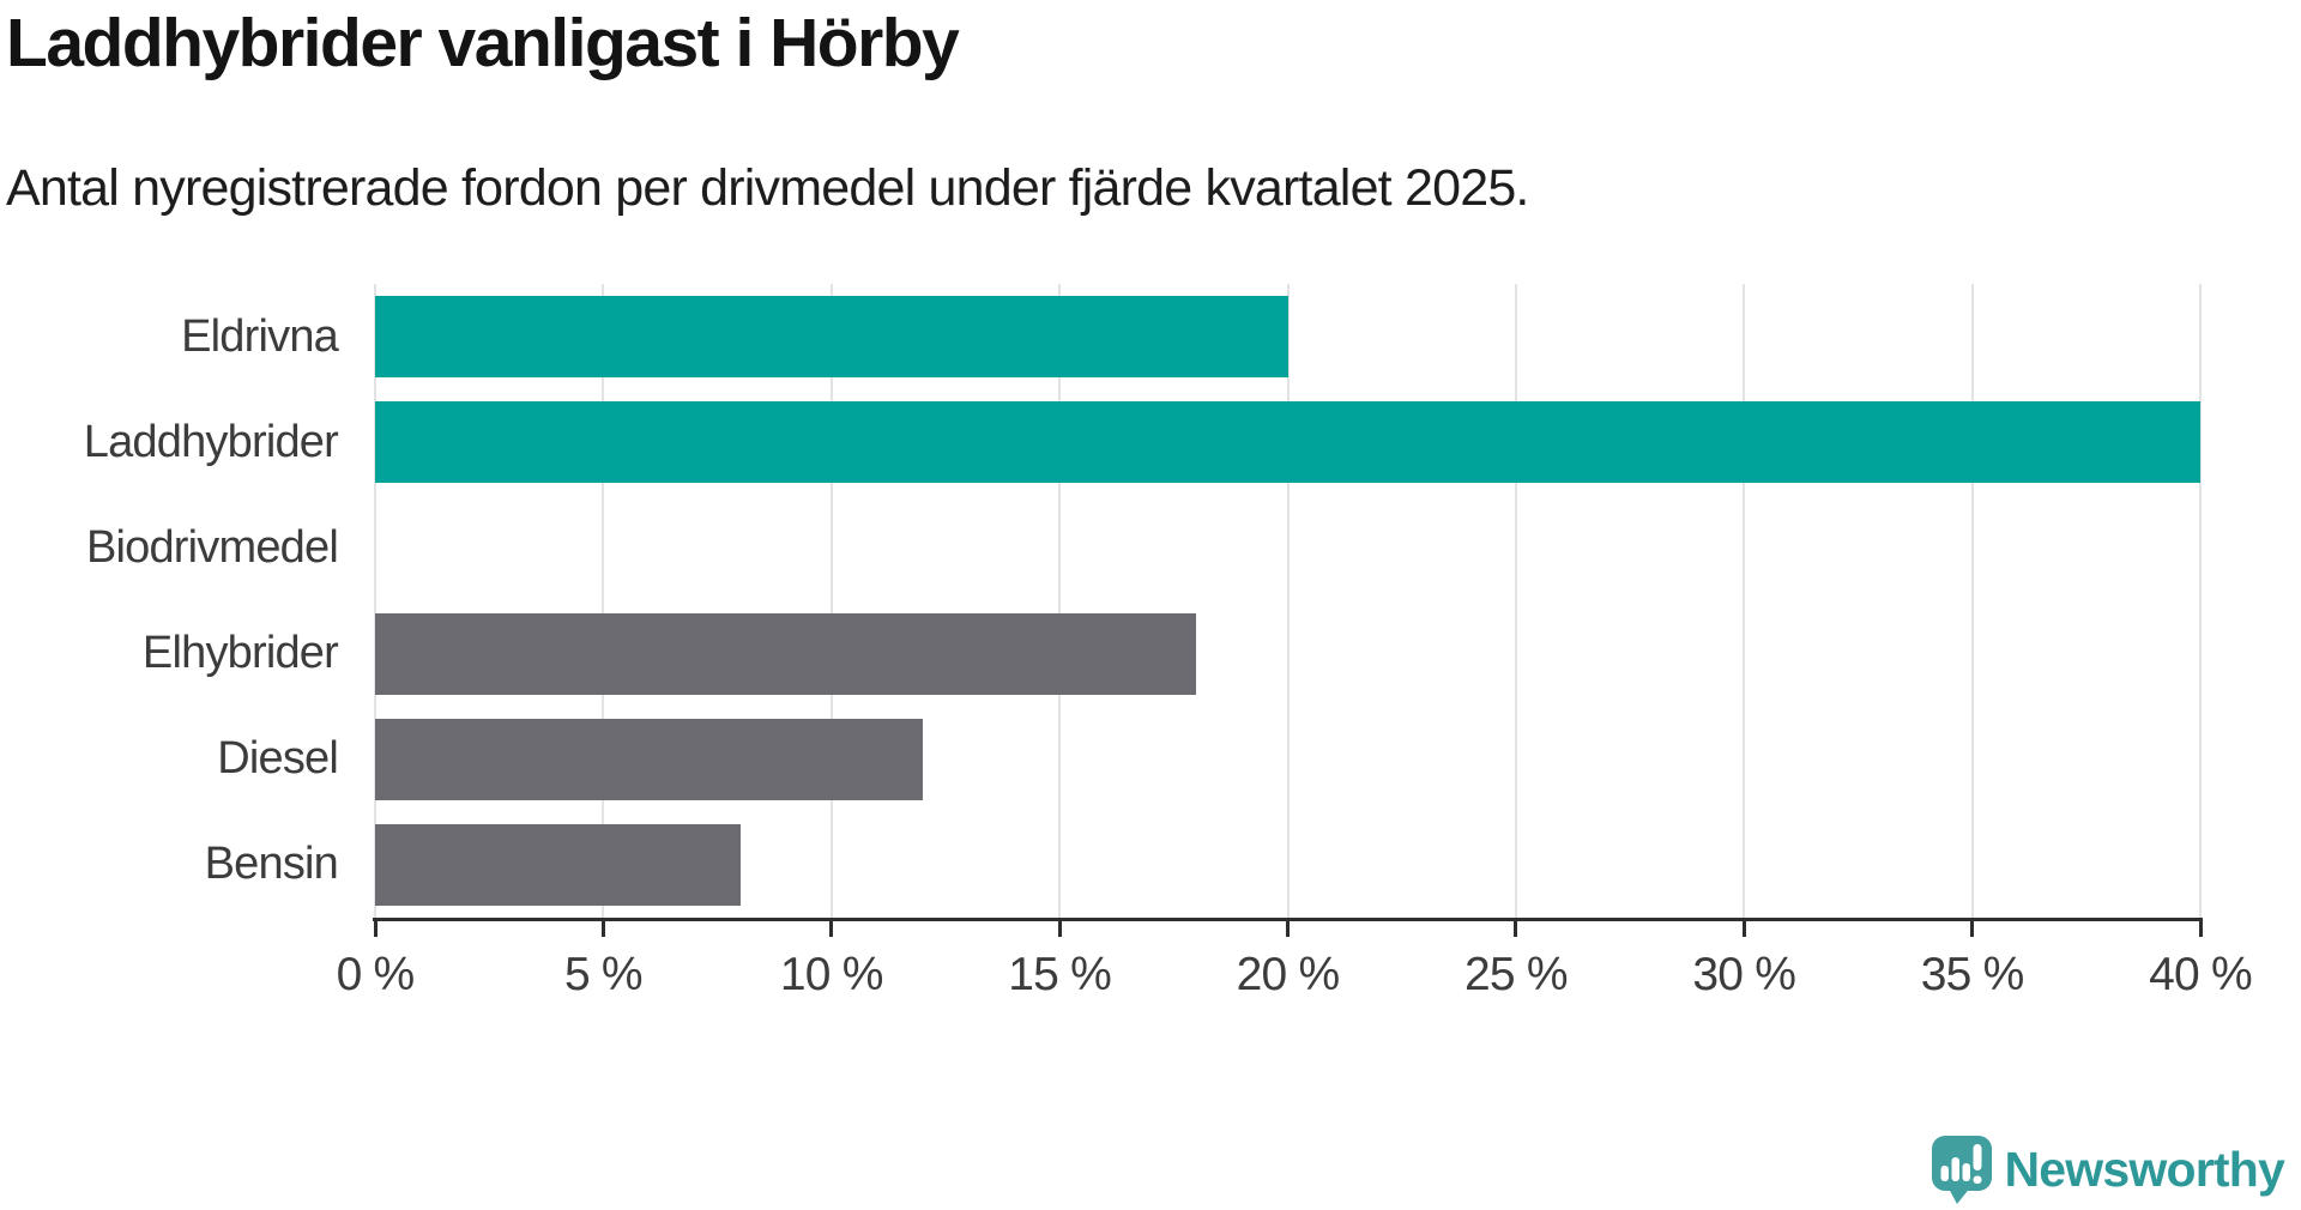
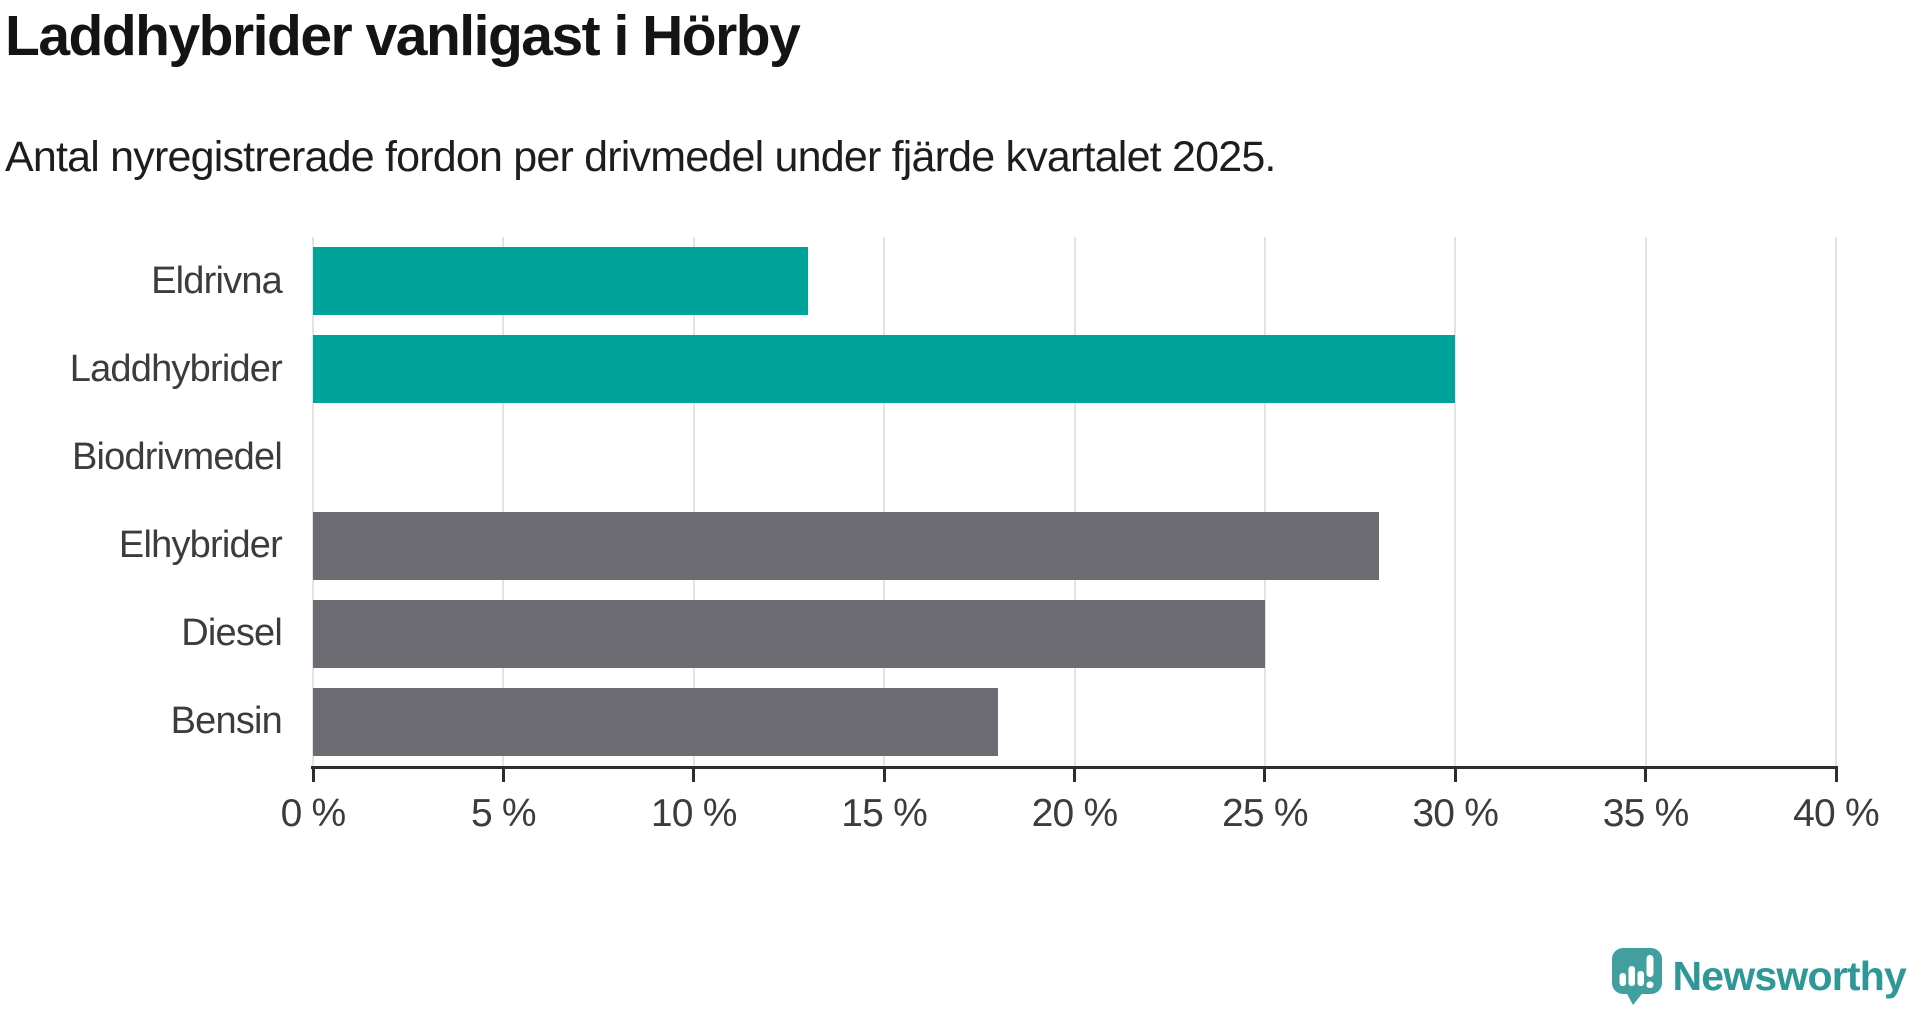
Eldrivna: 20% -> 13%
Laddhybrider: 40% -> 30%
Elhybrider: 18% -> 28%
Diesel: 12% -> 25%
Bensin: 8% -> 18%
